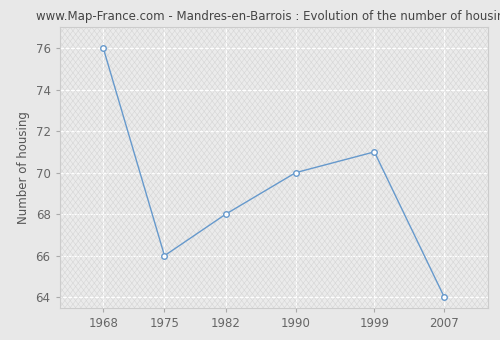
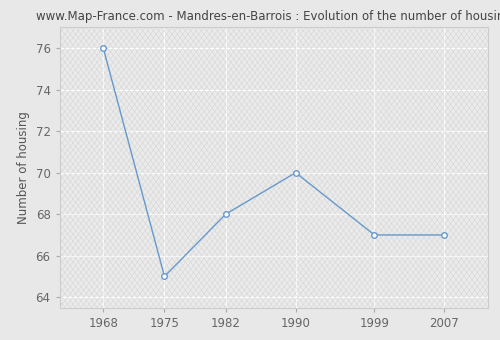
1975: 66 -> 65
1999: 71 -> 67
2007: 64 -> 67
